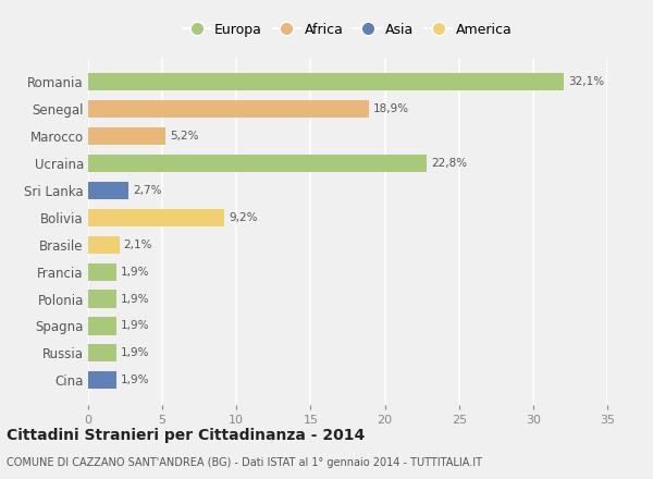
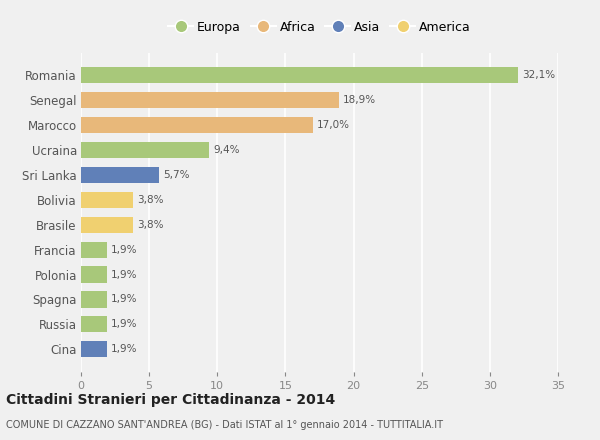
Marocco: 5,2% -> 17,0%
Ucraina: 22,8% -> 9,4%
Sri Lanka: 2,7% -> 5,7%
Bolivia: 9,2% -> 3,8%
Brasile: 2,1% -> 3,8%
